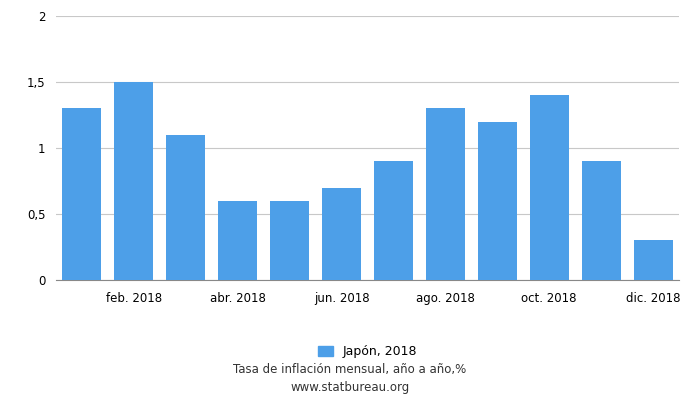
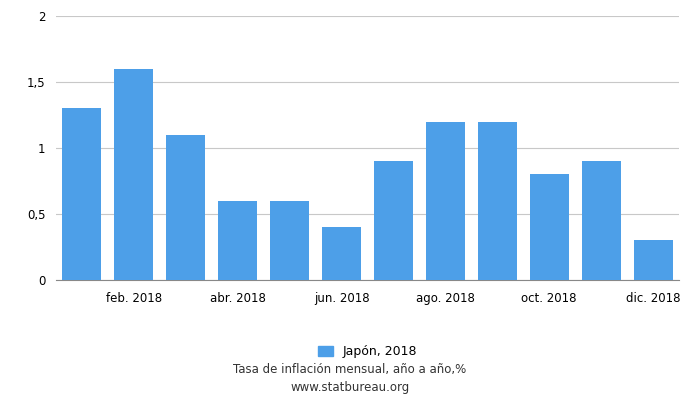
feb. 2018: 1,5 -> 1,6
jun. 2018: 0,7 -> 0,4
ago. 2018: 1,3 -> 1,2
oct. 2018: 1,4 -> 0,8
